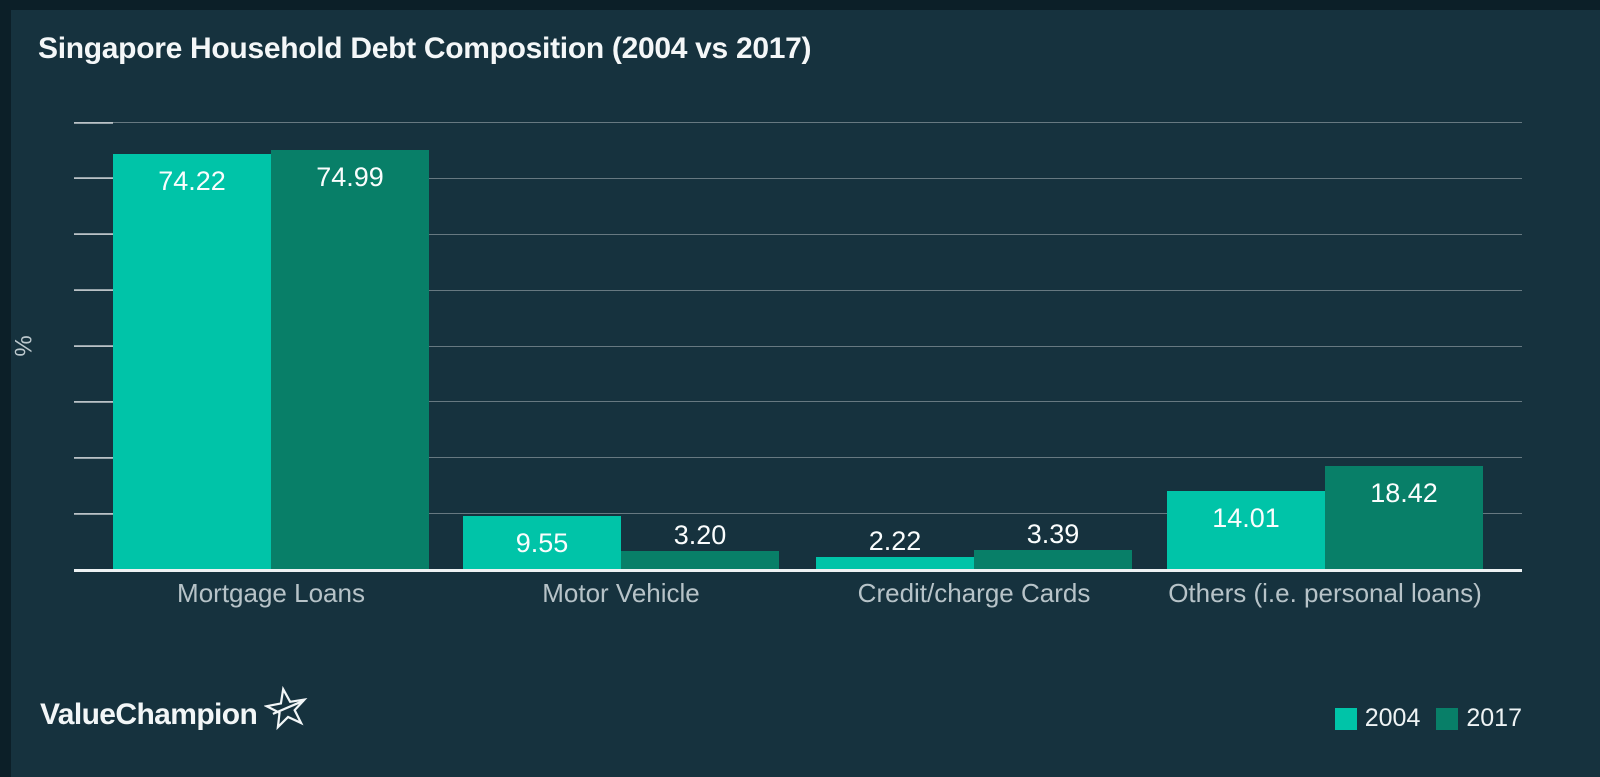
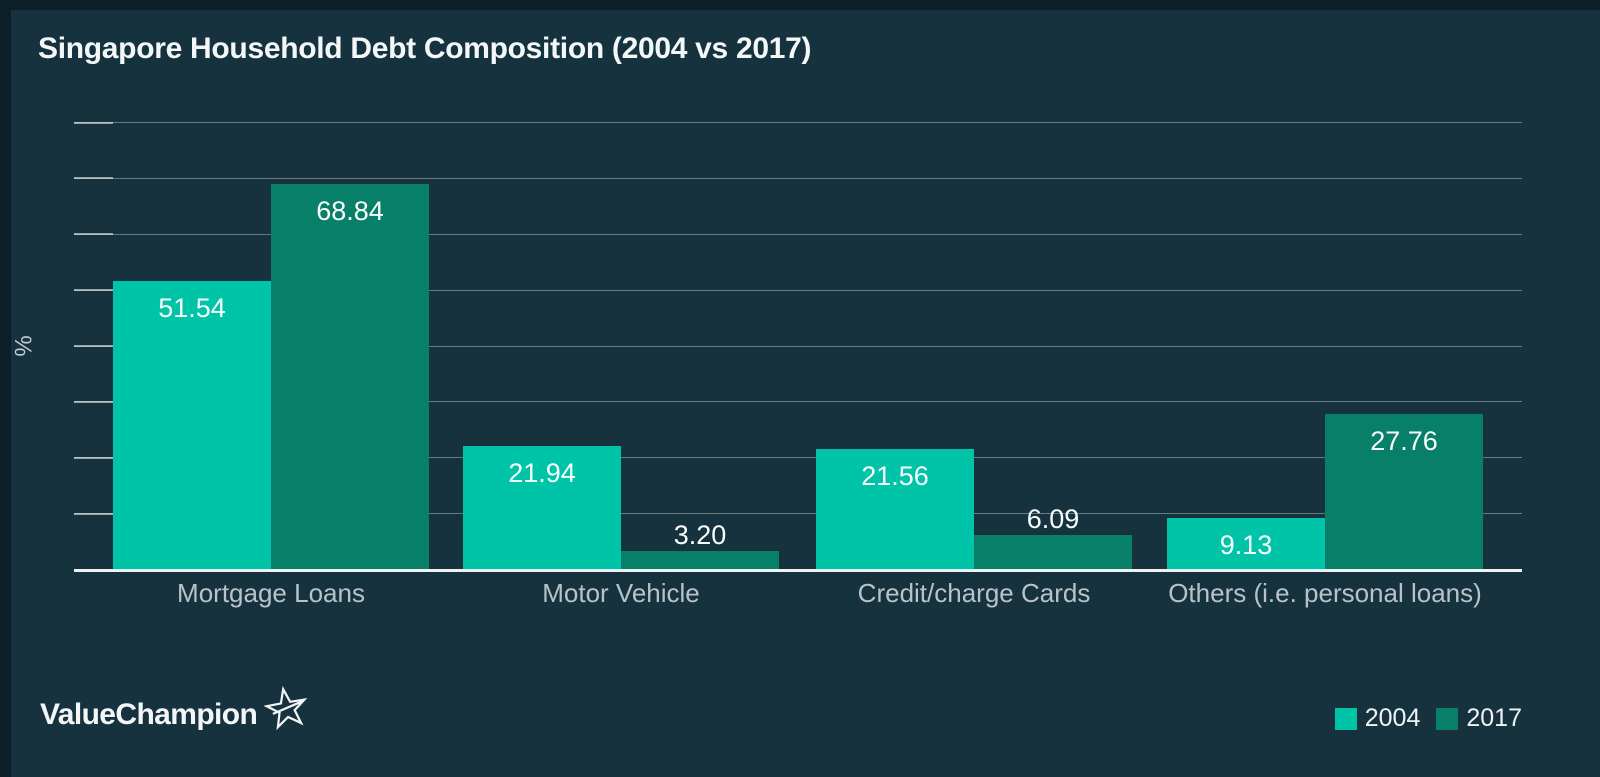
2004/Mortgage Loans: 74.22 -> 51.54
2017/Mortgage Loans: 74.99 -> 68.84
2004/Motor Vehicle: 9.55 -> 21.94
2004/Credit/charge Cards: 2.22 -> 21.56
2017/Credit/charge Cards: 3.39 -> 6.09
2004/Others (i.e. personal loans): 14.01 -> 9.13
2017/Others (i.e. personal loans): 18.42 -> 27.76
